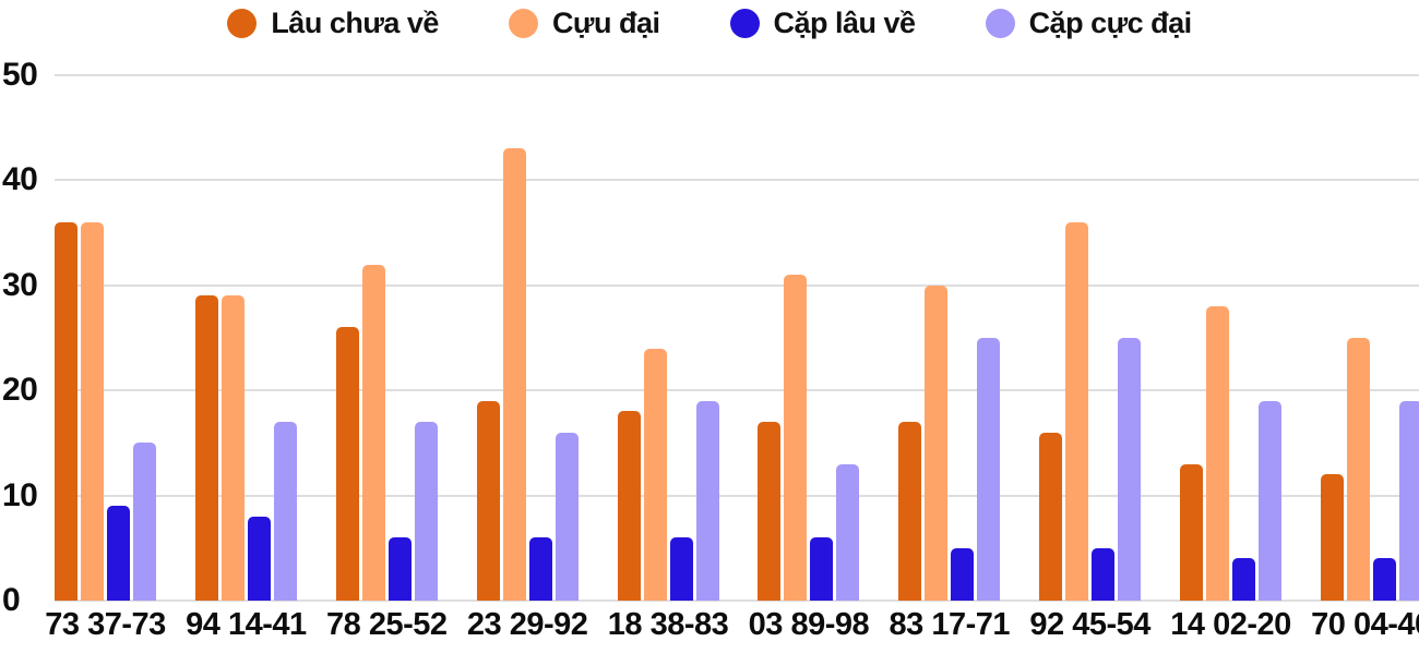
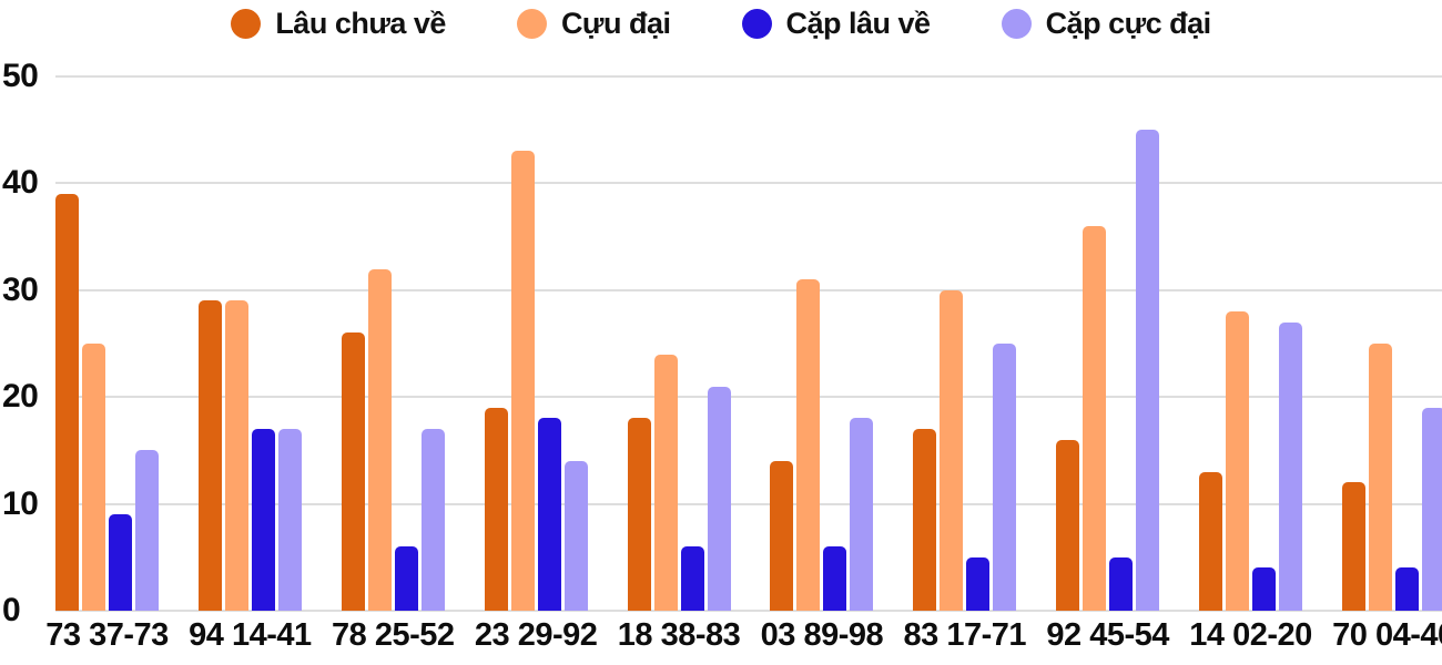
Lâu chưa về/73 37-73: 36 -> 39
Cựu đại/73 37-73: 36 -> 25
Cặp lâu về/94 14-41: 8 -> 17
Cặp lâu về/23 29-92: 6 -> 18
Cặp cực đại/23 29-92: 16 -> 14
Cặp cực đại/18 38-83: 19 -> 21
Lâu chưa về/03 89-98: 17 -> 14
Cặp cực đại/03 89-98: 13 -> 18
Cặp cực đại/92 45-54: 25 -> 45
Cặp cực đại/14 02-20: 19 -> 27
